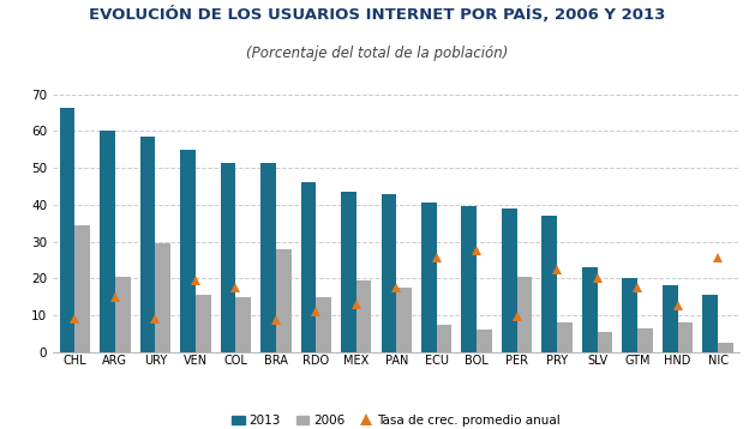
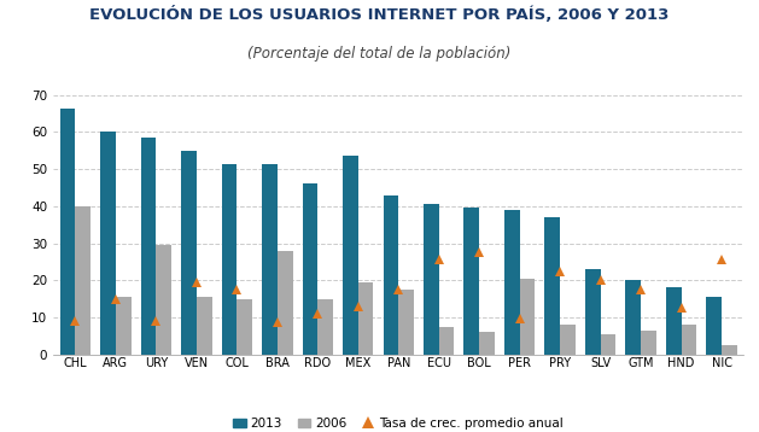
2006/CHL: 34.5 -> 40.0
2006/ARG: 20.5 -> 15.5
2013/MEX: 43.5 -> 53.5
